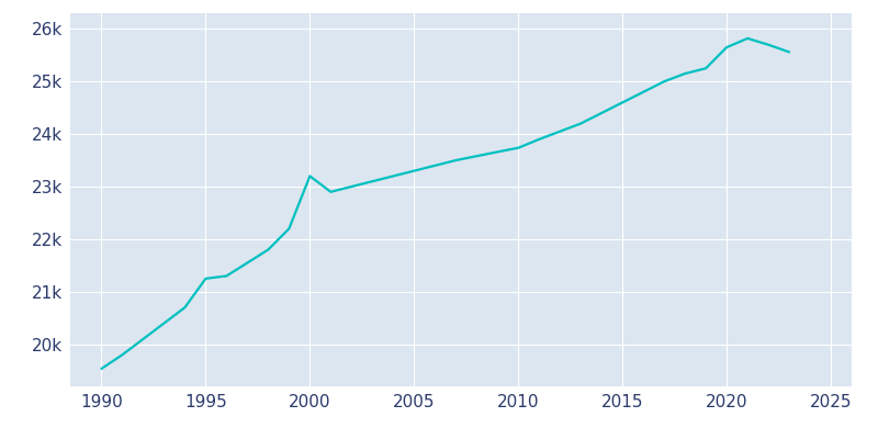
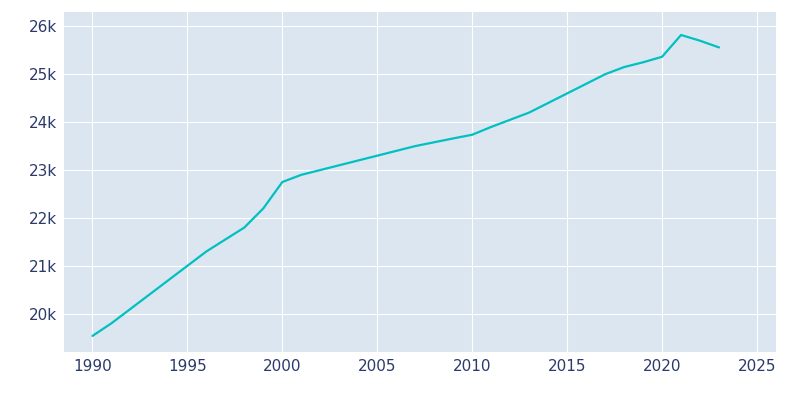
1995: 21.25k -> 21.00k
2000: 23.20k -> 22.75k
2020: 25.65k -> 25.36k
